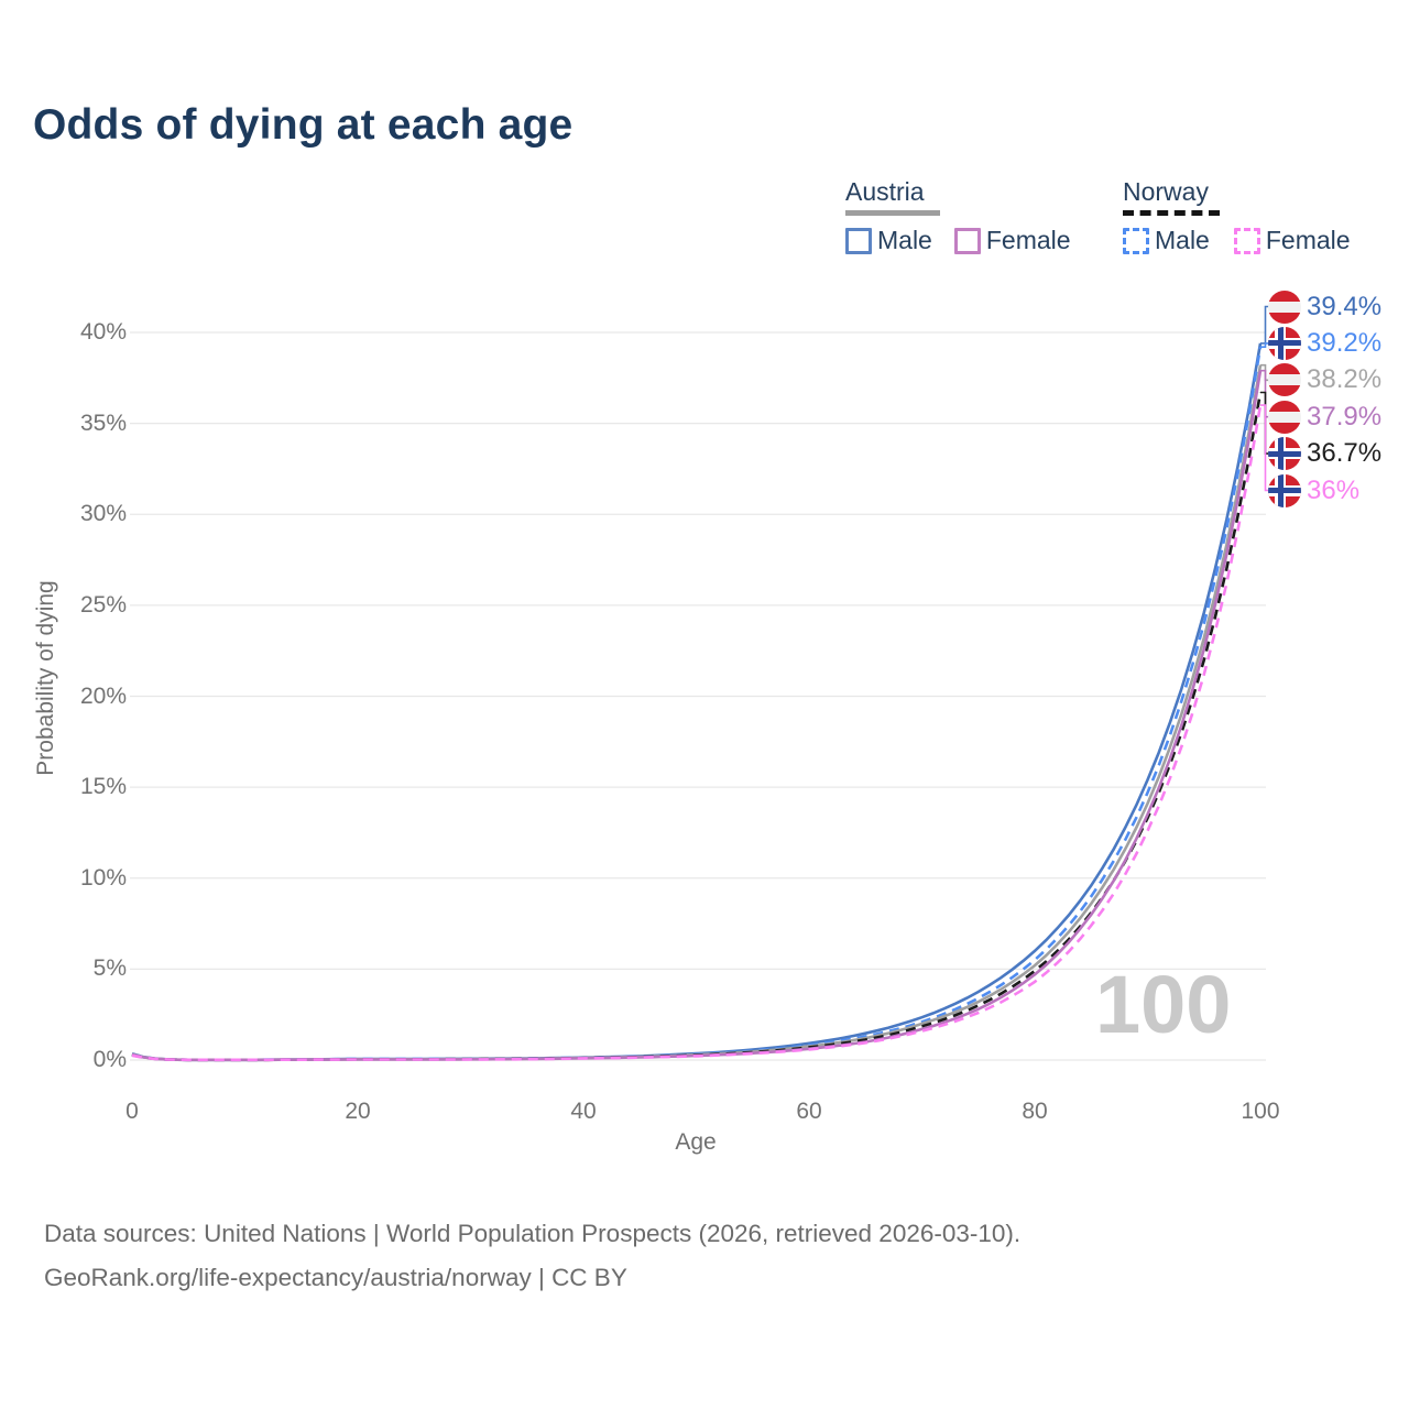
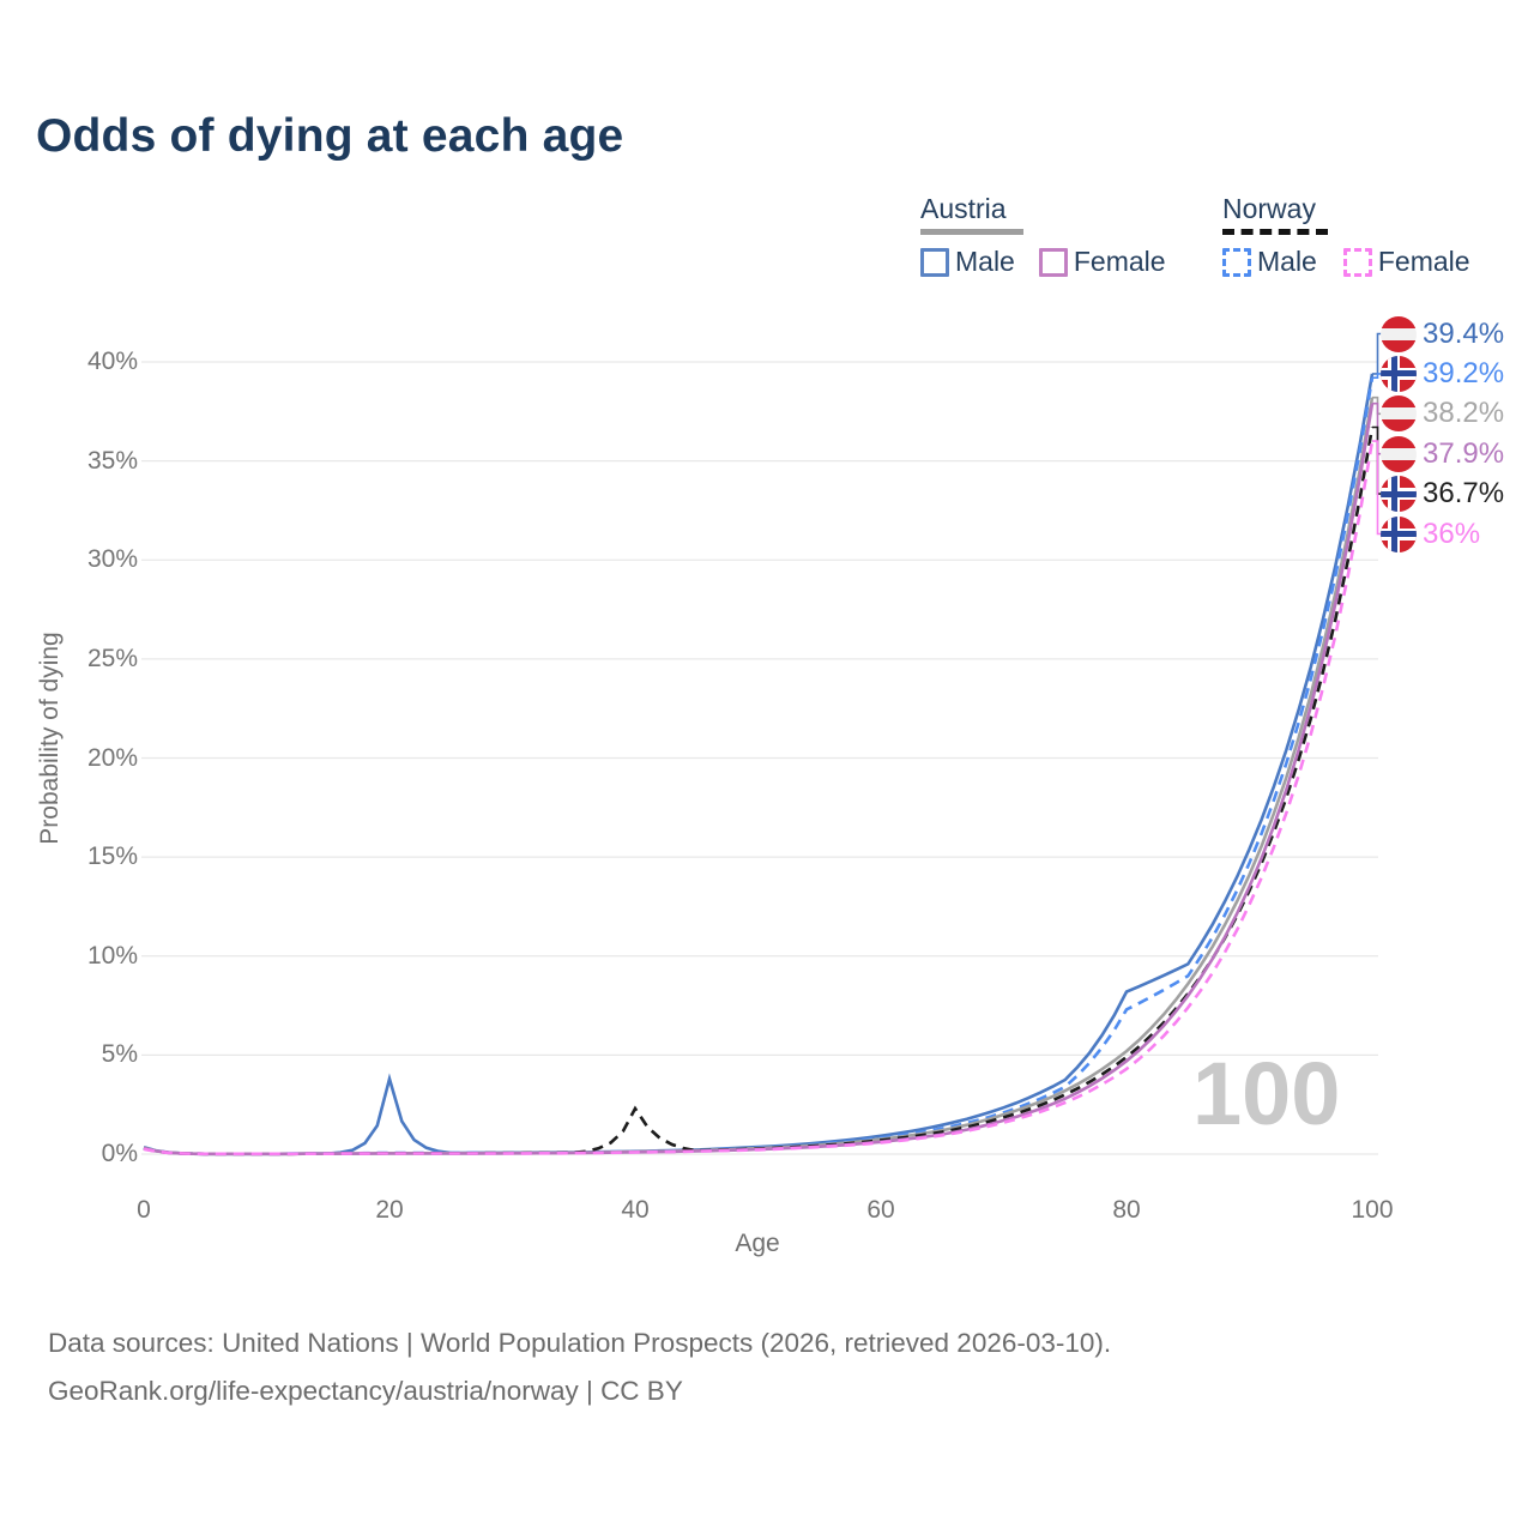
Austria Male/20: 0.1% -> 3.8%
Norway/40: 0.1% -> 2.3%
Austria Male/80: 6.0% -> 8.2%
Norway Male/80: 5.5% -> 7.3%
